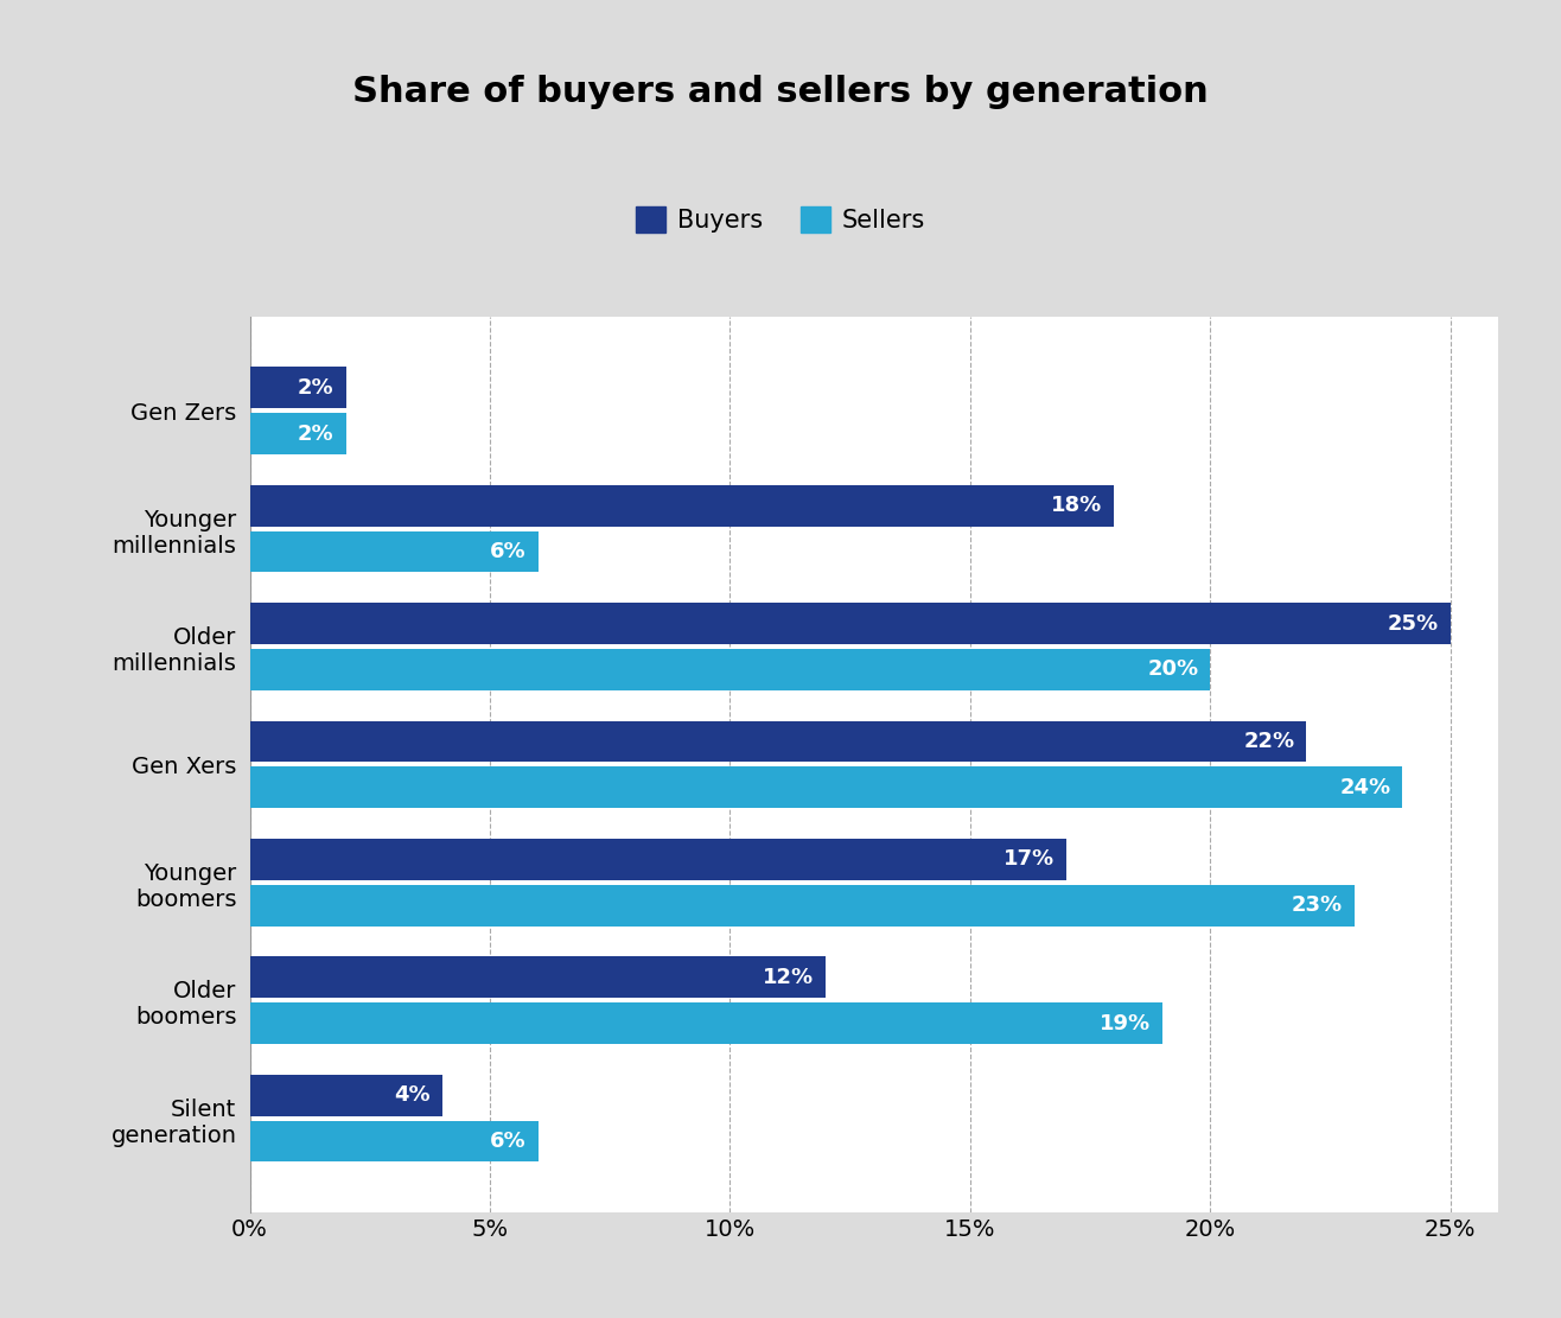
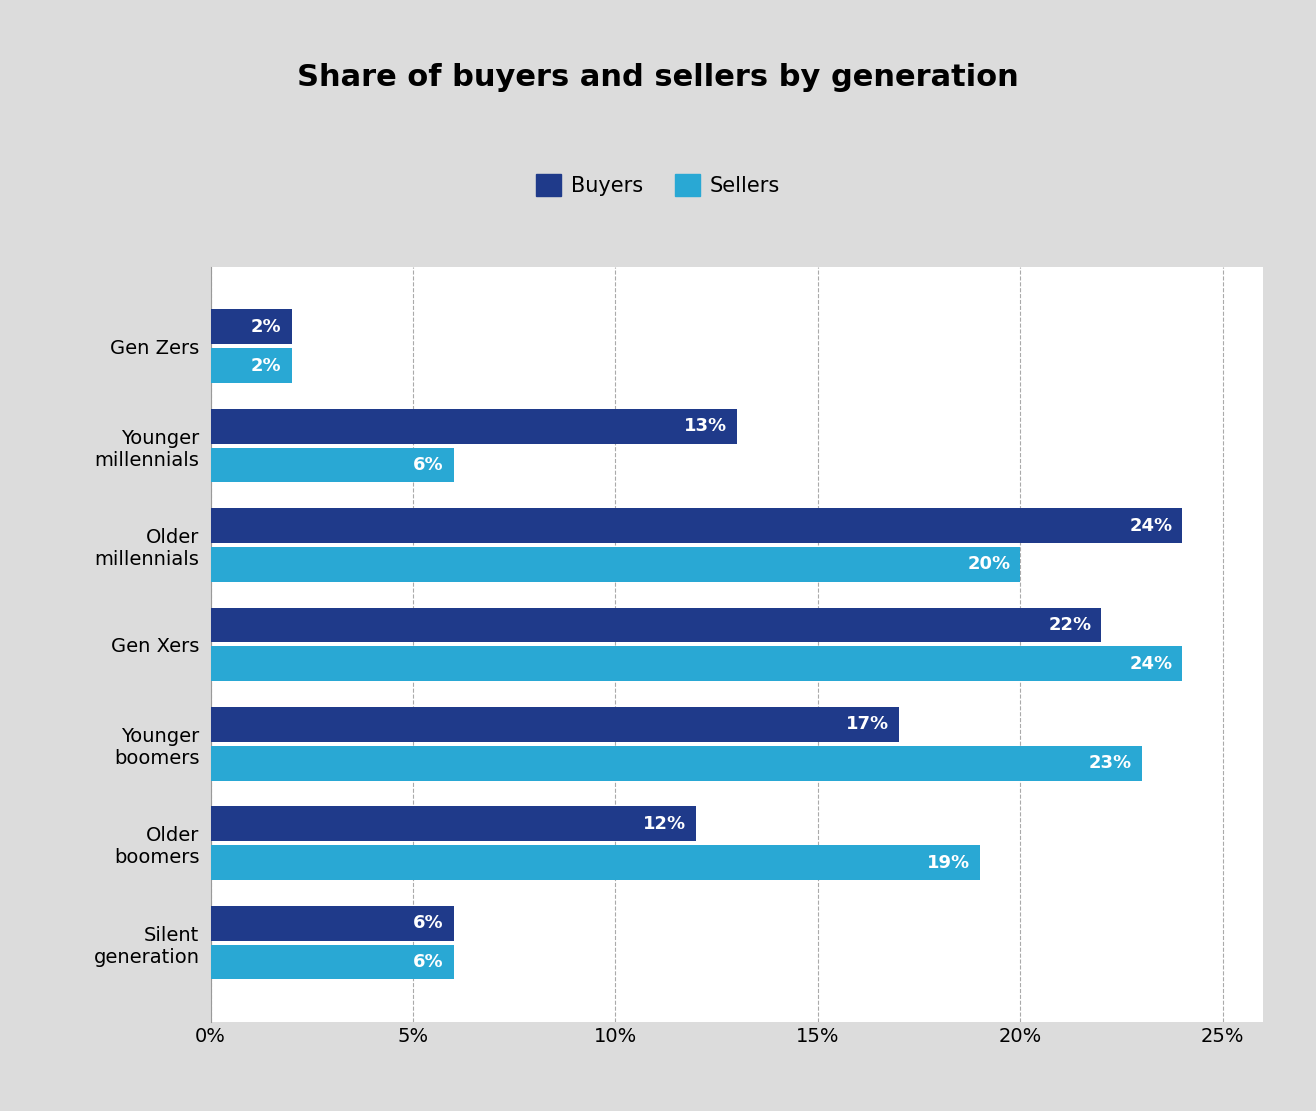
Buyers/Younger millennials: 18% -> 13%
Buyers/Older millennials: 25% -> 24%
Buyers/Silent generation: 4% -> 6%
